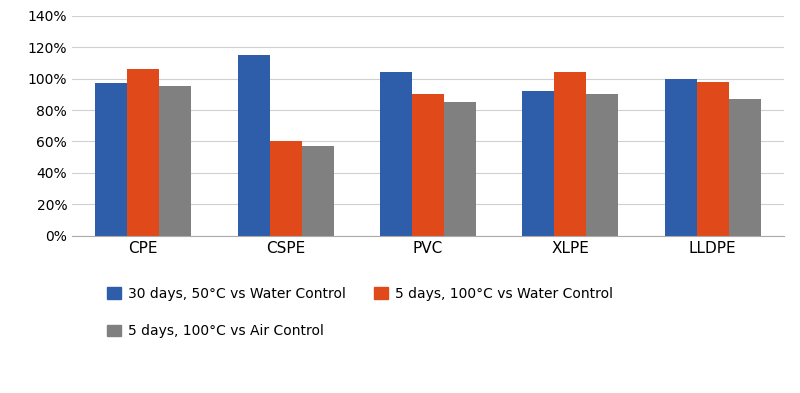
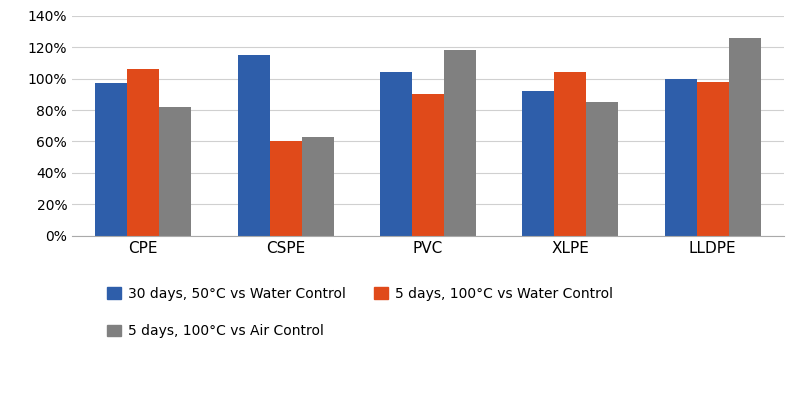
5 days, 100°C vs Air Control/CPE: 95% -> 82%
5 days, 100°C vs Air Control/CSPE: 57% -> 63%
5 days, 100°C vs Air Control/PVC: 85% -> 118%
5 days, 100°C vs Air Control/XLPE: 90% -> 85%
5 days, 100°C vs Air Control/LLDPE: 87% -> 126%
